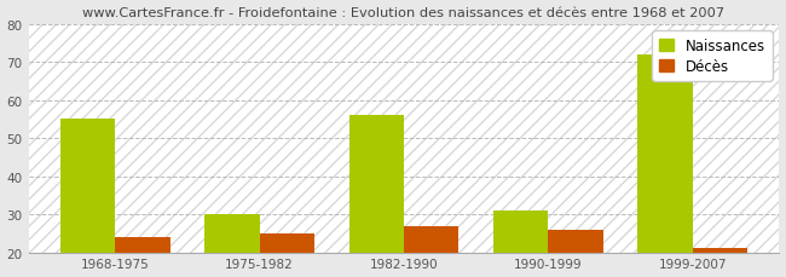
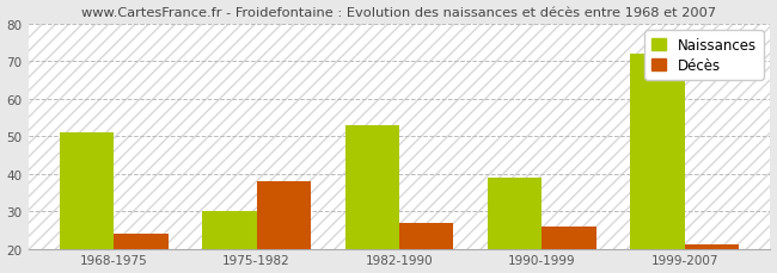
Naissances/1968-1975: 55 -> 51
Décès/1975-1982: 25 -> 38
Naissances/1982-1990: 56 -> 53
Naissances/1990-1999: 31 -> 39
